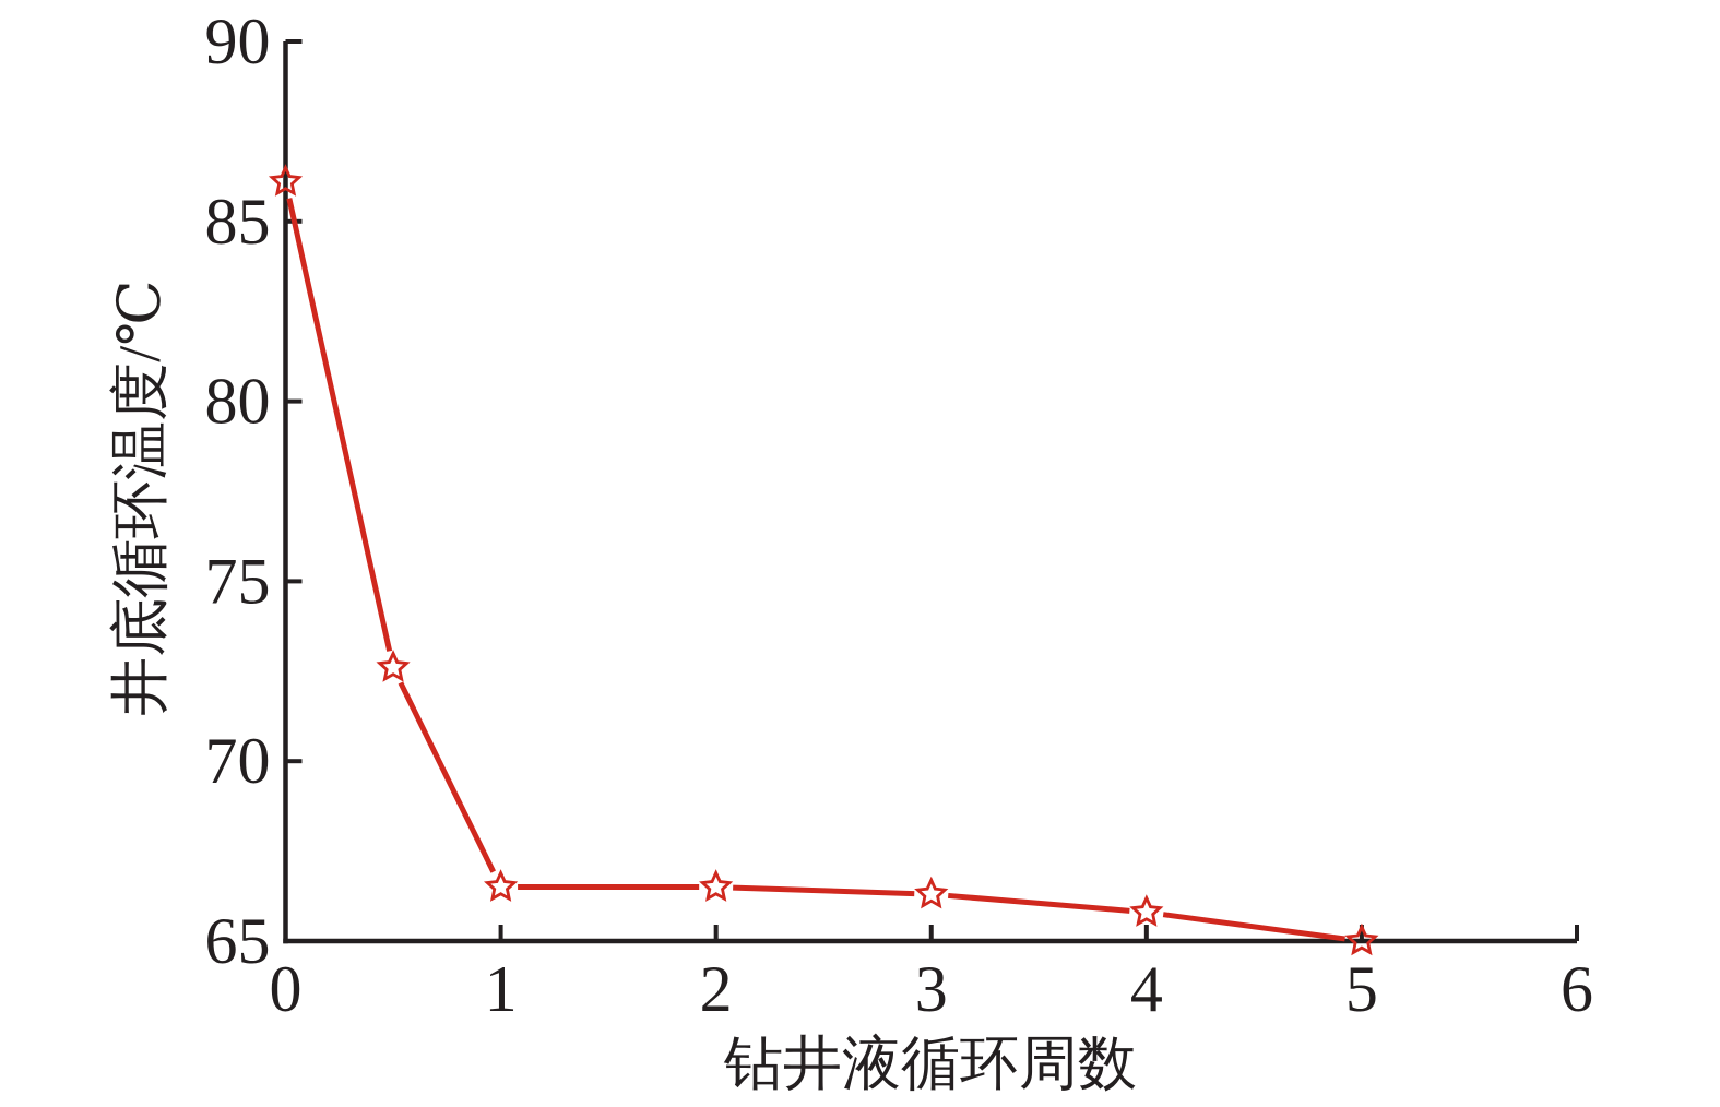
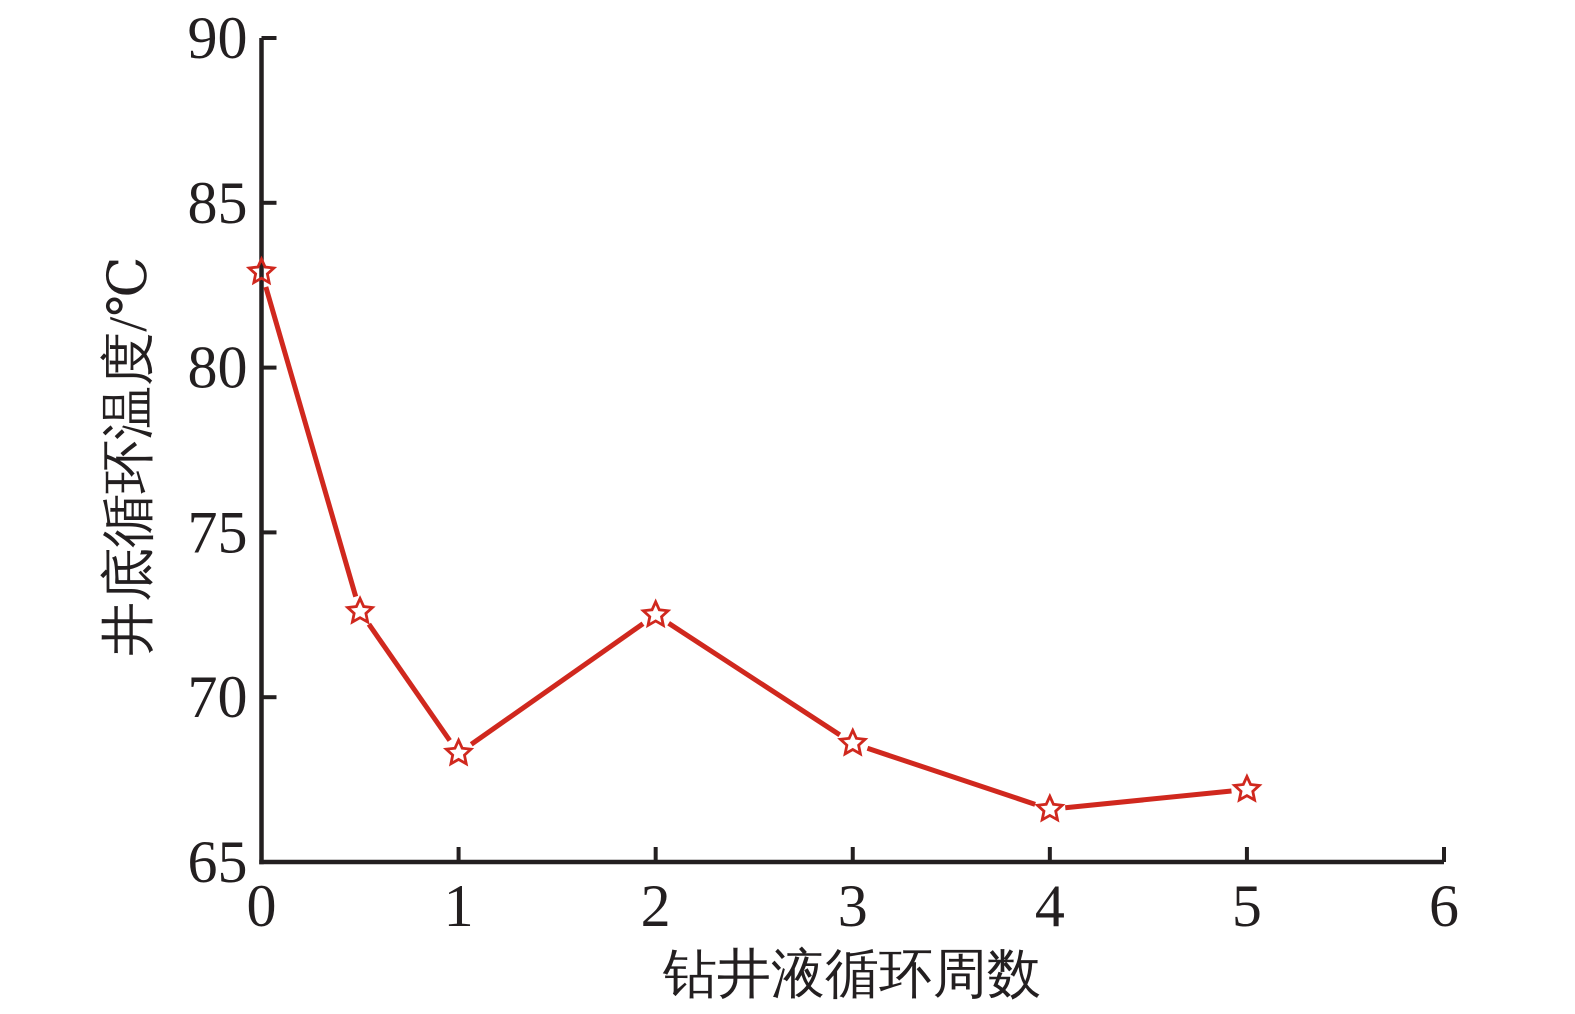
0: 86.1 -> 82.9
1: 66.5 -> 68.3
2: 66.5 -> 72.5
3: 66.3 -> 68.6
4: 65.8 -> 66.6
5: 65.0 -> 67.2
